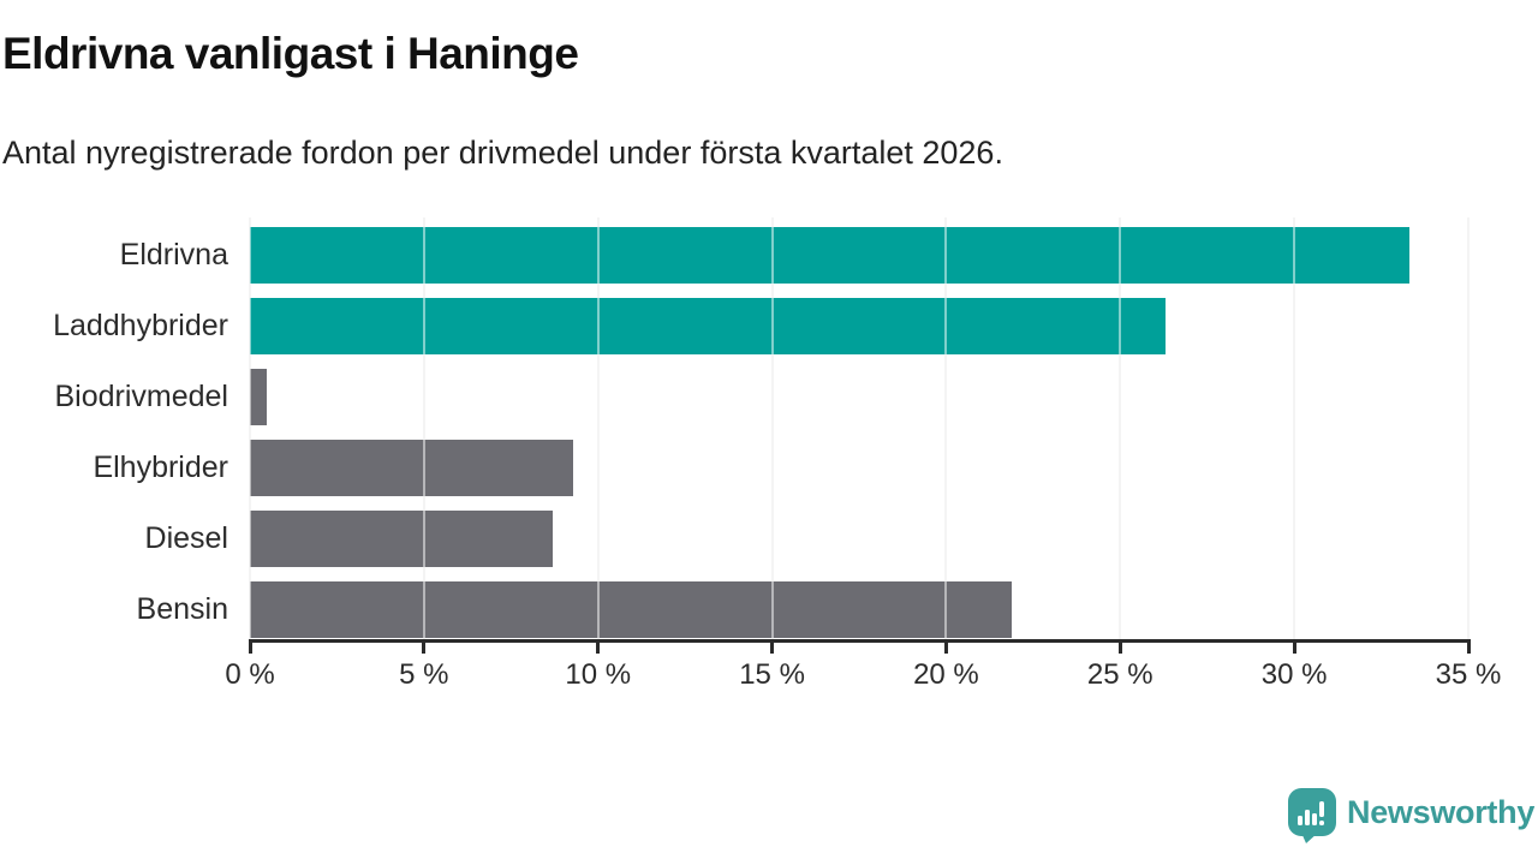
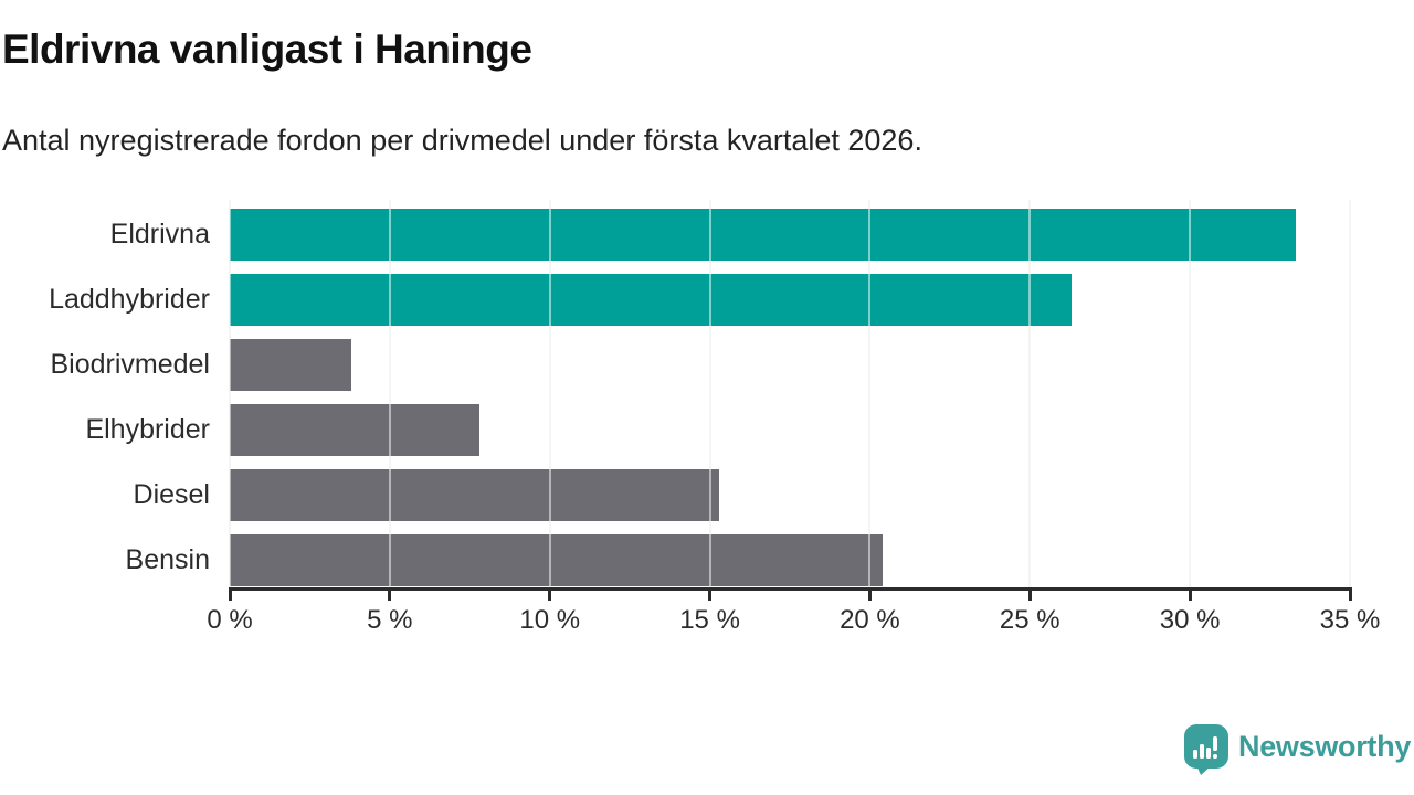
Biodrivmedel: 0.5% -> 3.8%
Elhybrider: 9.3% -> 7.8%
Diesel: 8.7% -> 15.3%
Bensin: 21.9% -> 20.4%
